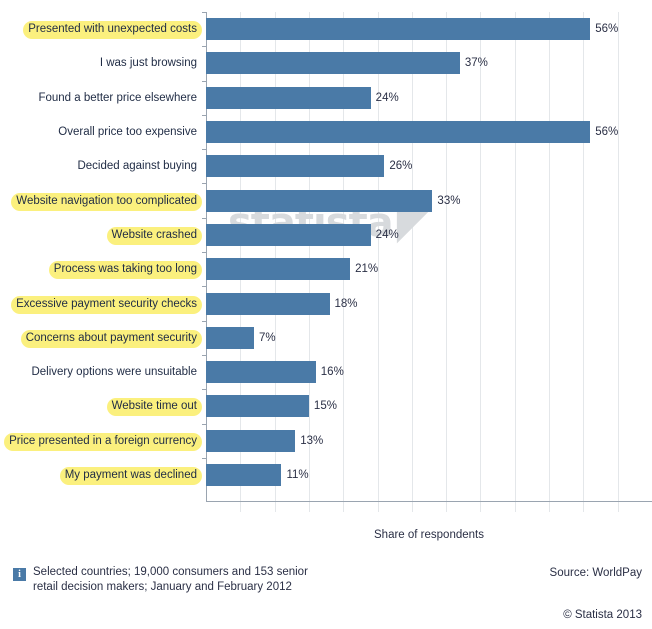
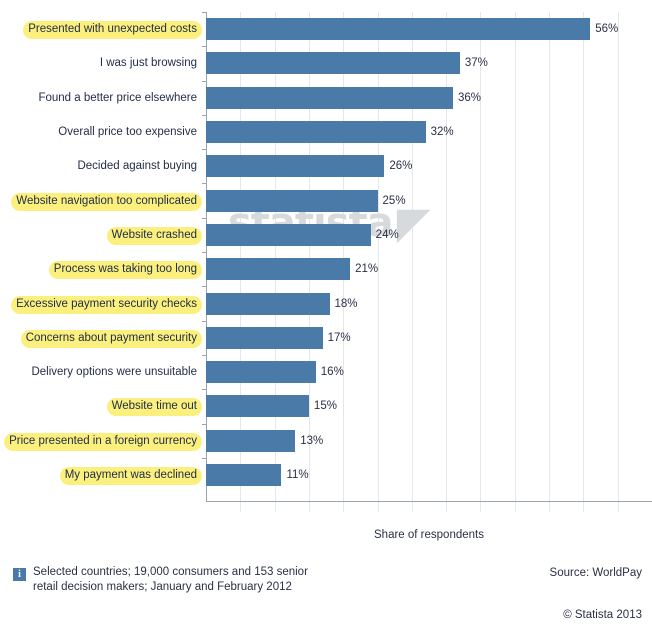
Found a better price elsewhere: 24% -> 36%
Overall price too expensive: 56% -> 32%
Website navigation too complicated: 33% -> 25%
Concerns about payment security: 7% -> 17%
